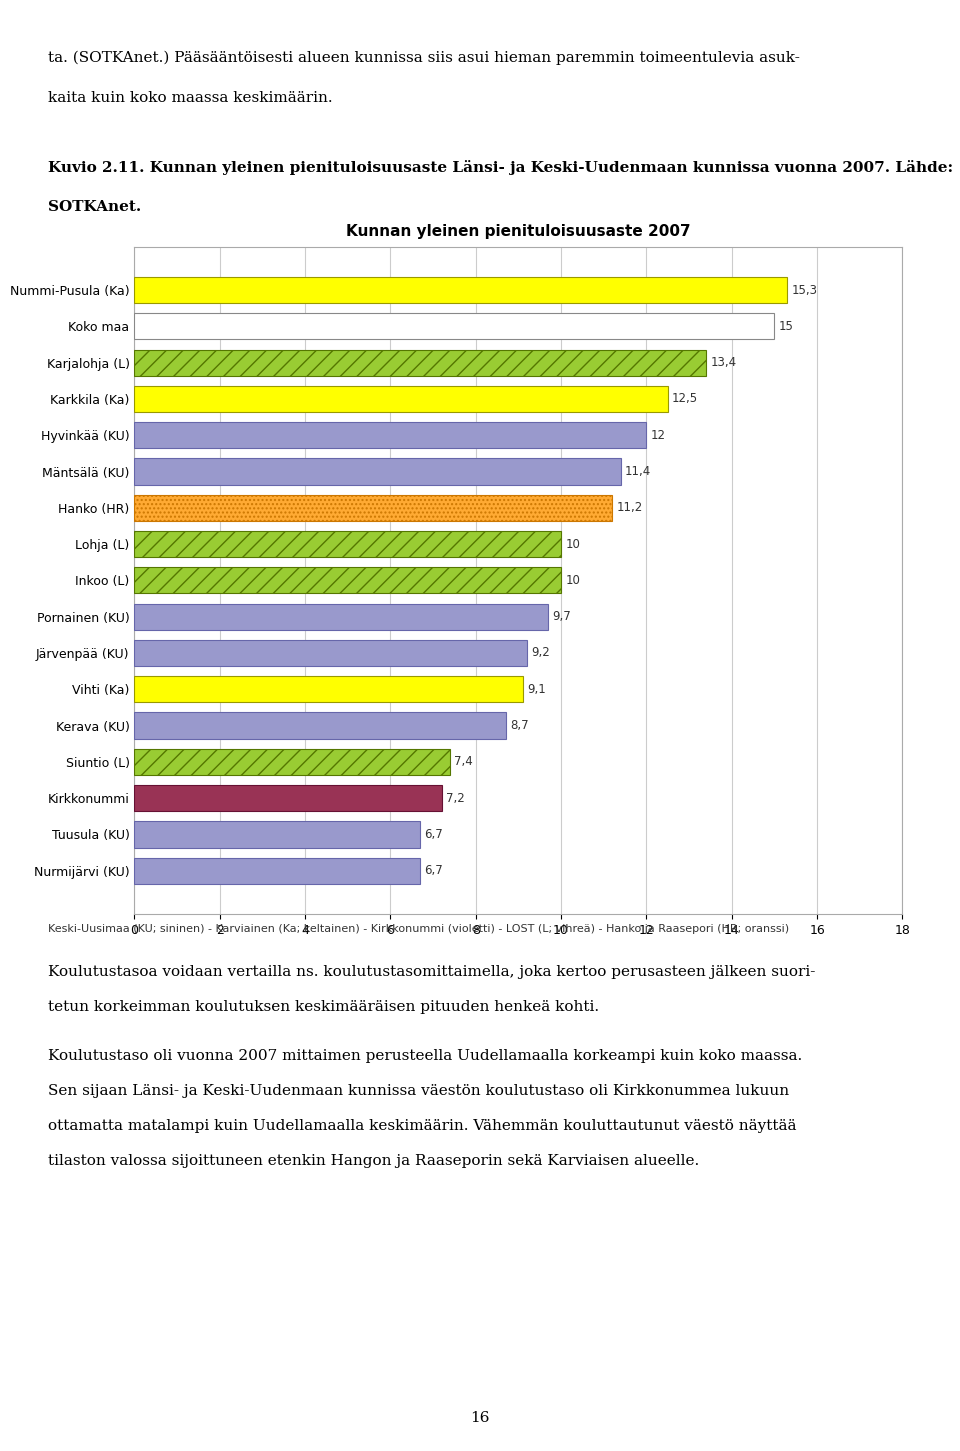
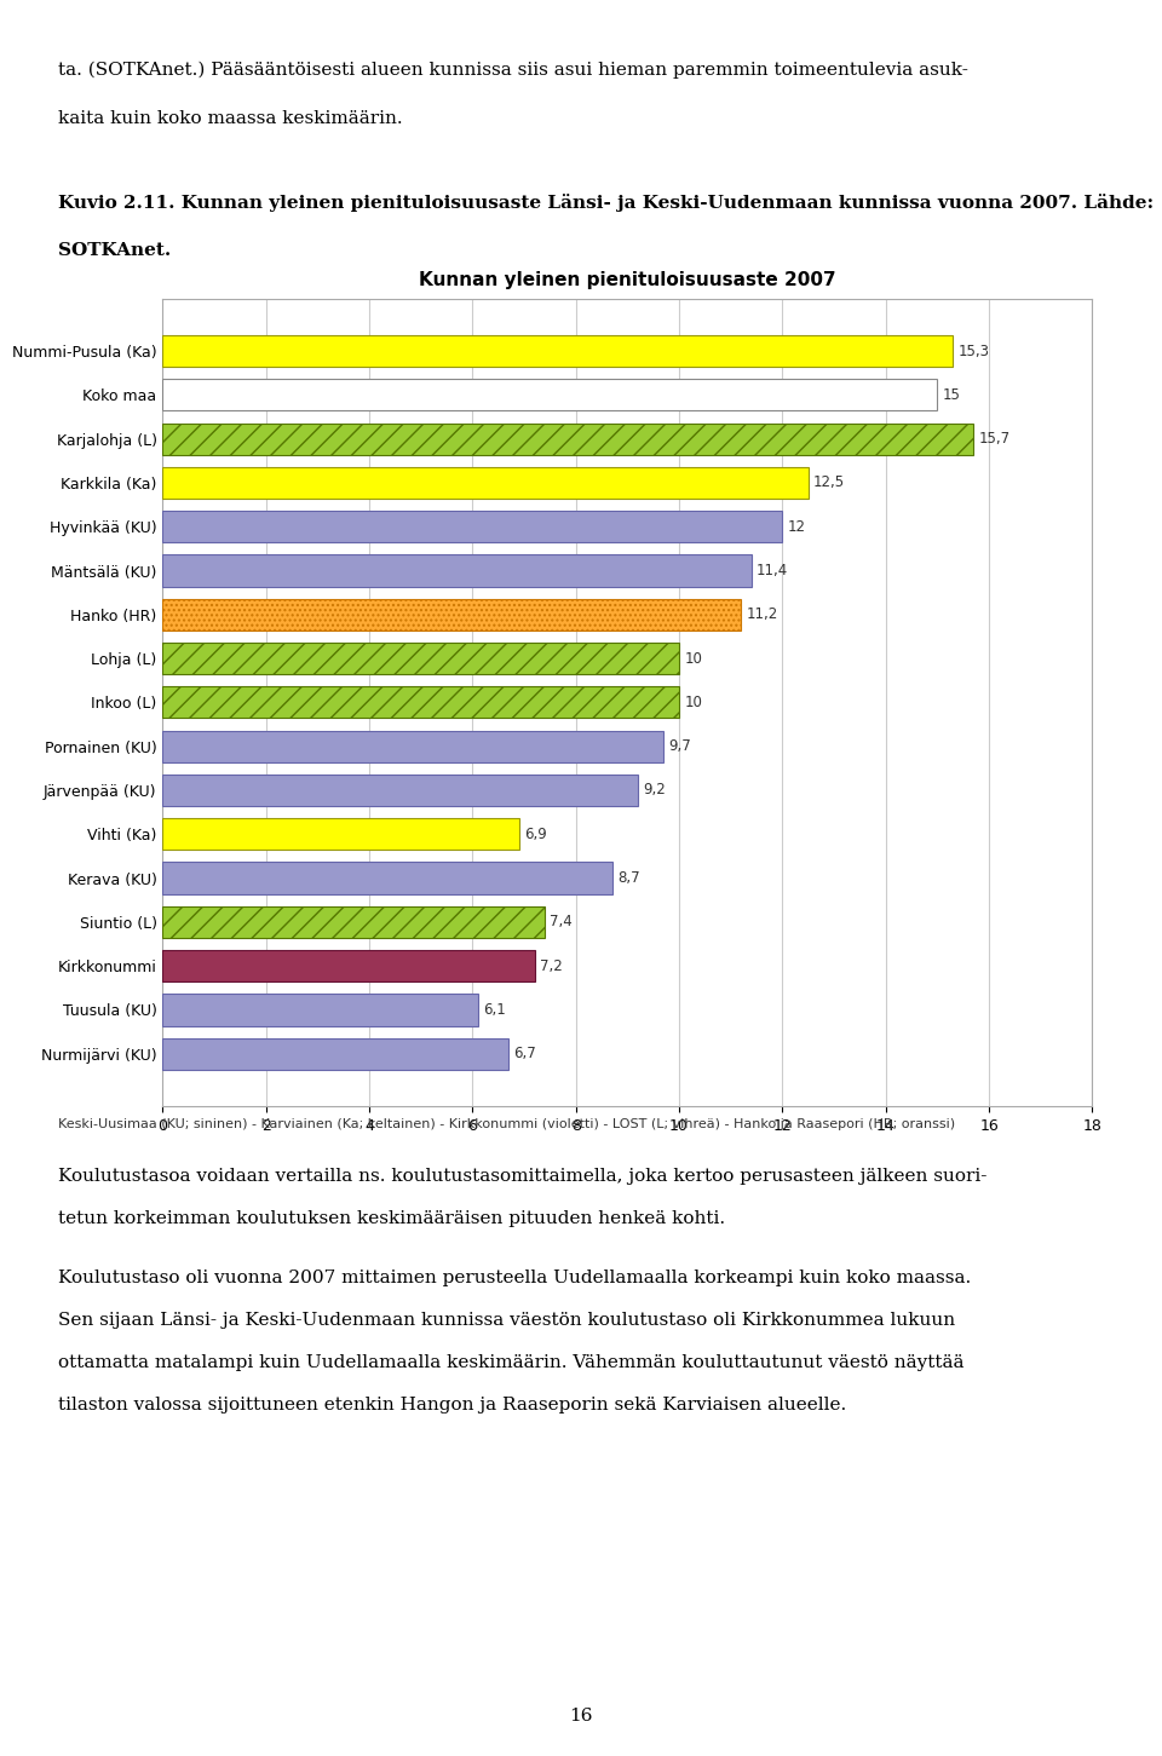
Karjalohja (L): 13,4 -> 15,7
Vihti (Ka): 9,1 -> 6,9
Tuusula (KU): 6,7 -> 6,1
